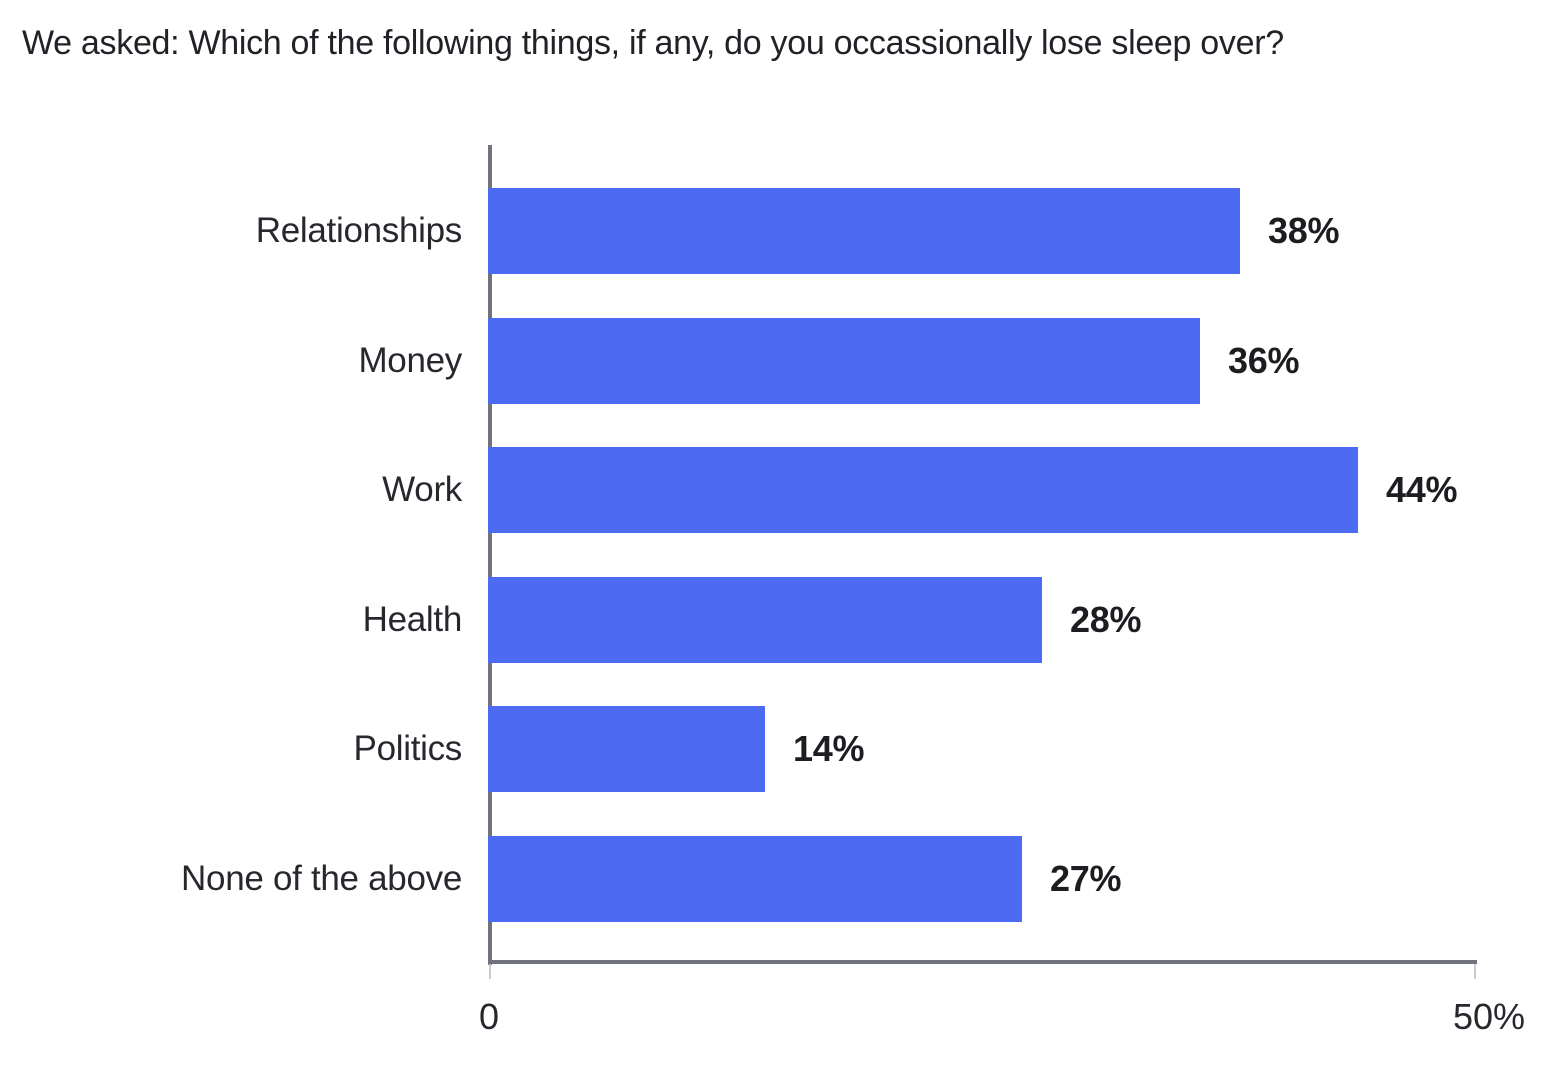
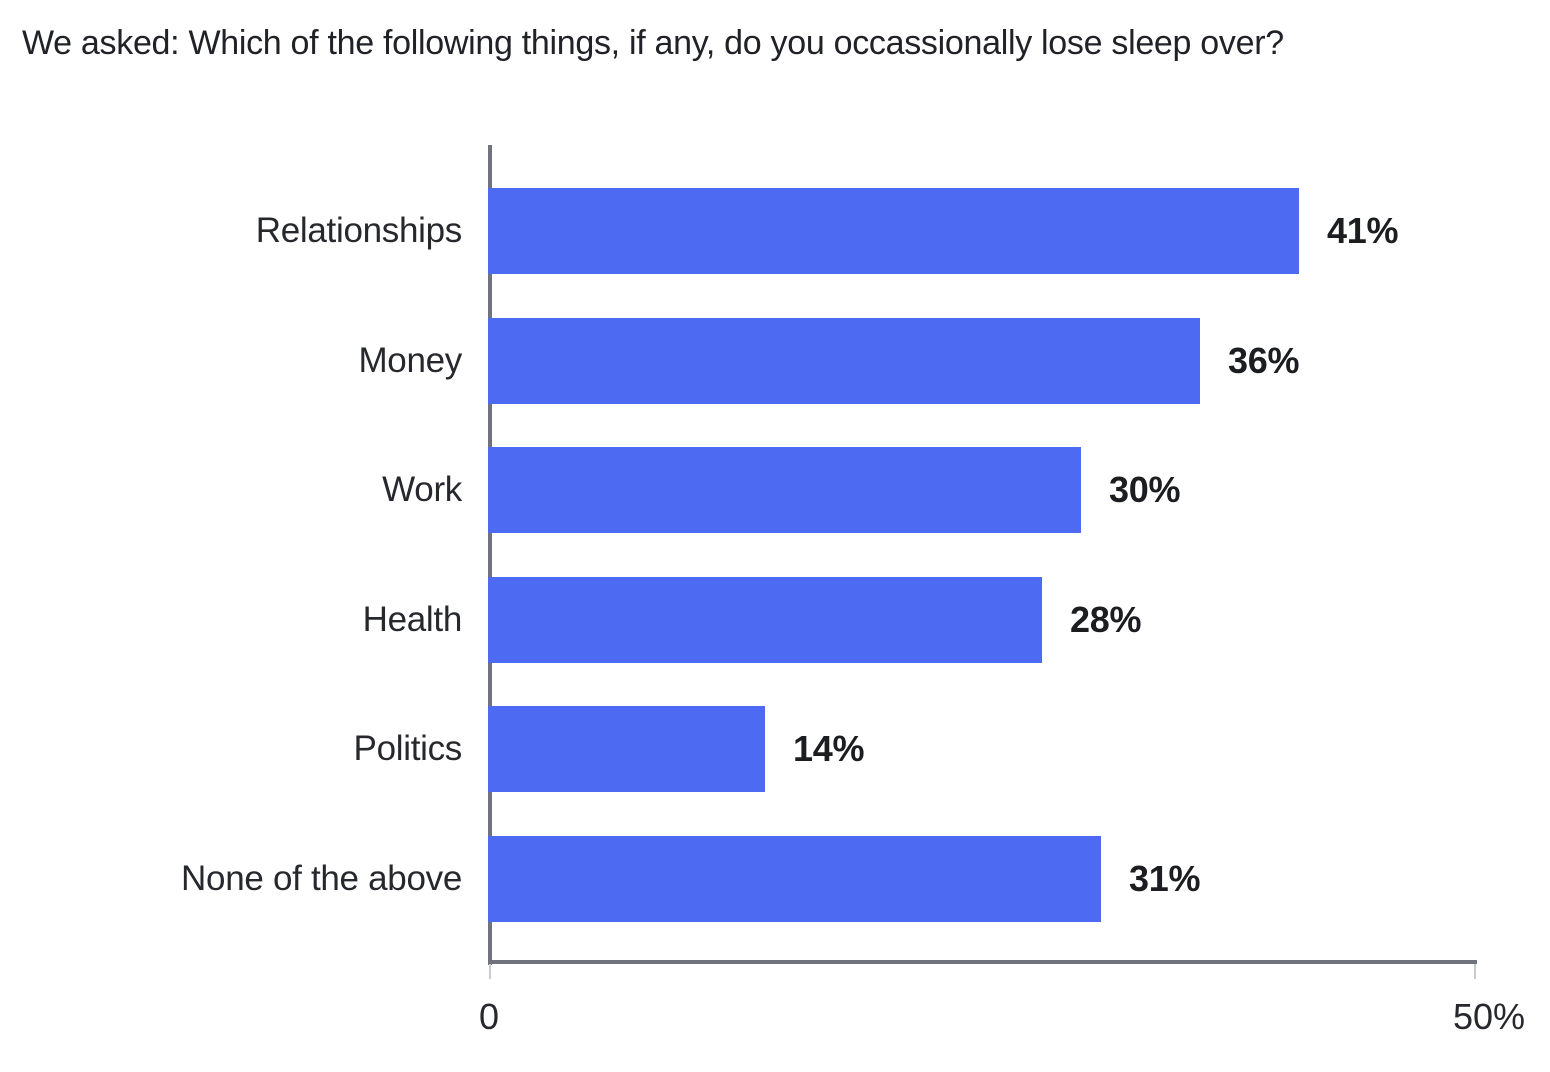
Relationships: 38% -> 41%
Work: 44% -> 30%
None of the above: 27% -> 31%
